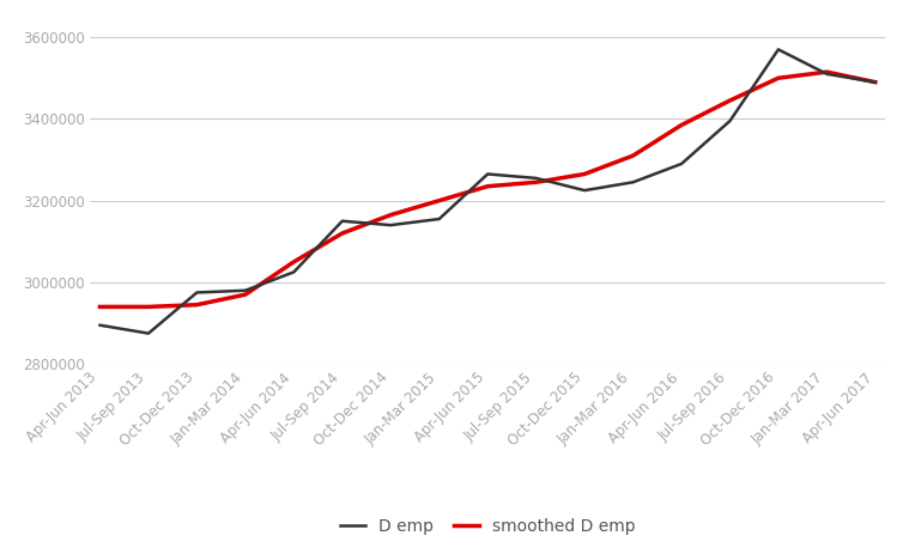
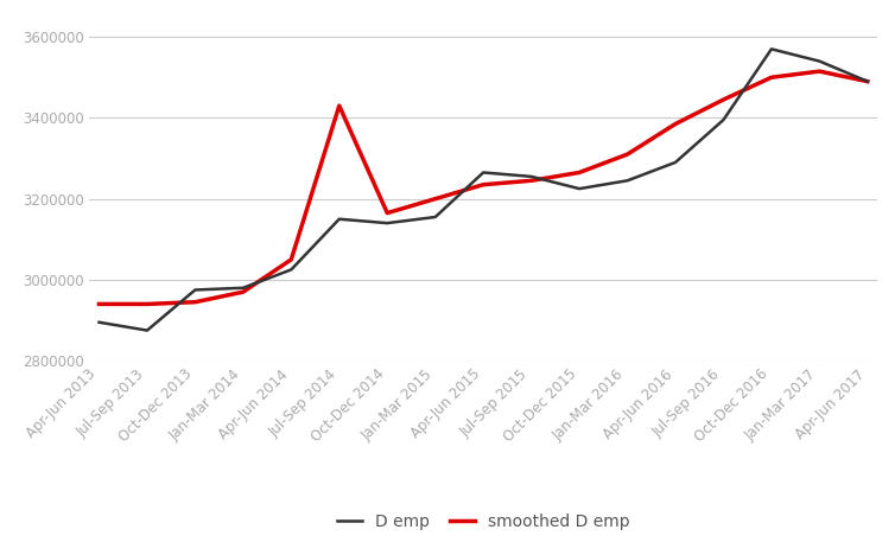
smoothed D emp/Jul-Sep 2014: 3120000 -> 3430000
D emp/Jan-Mar 2017: 3510000 -> 3540000
